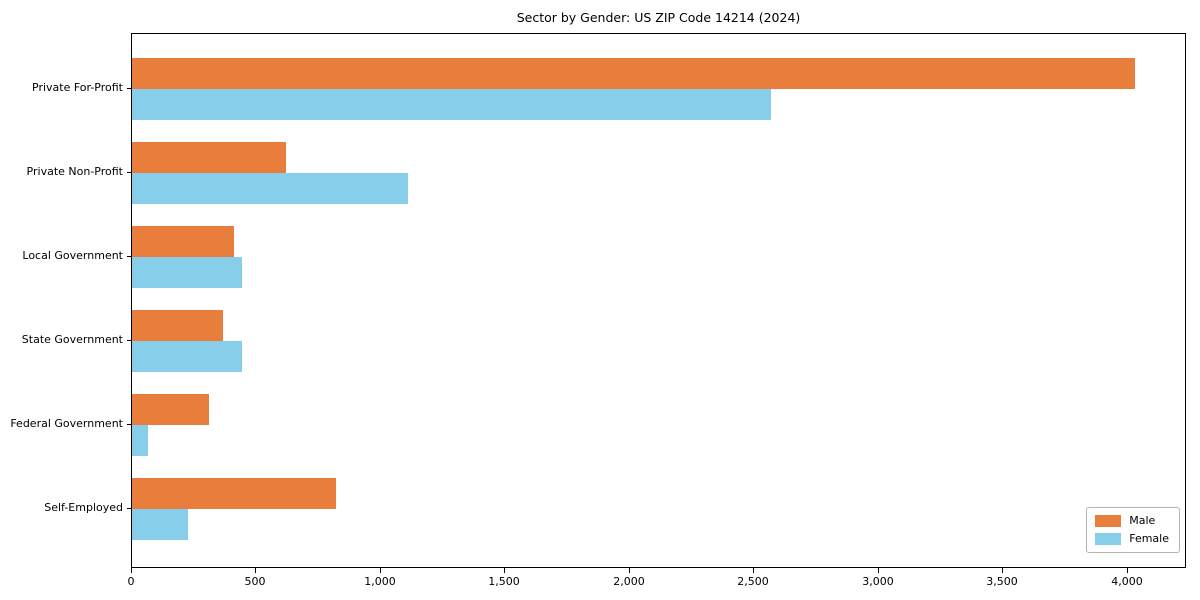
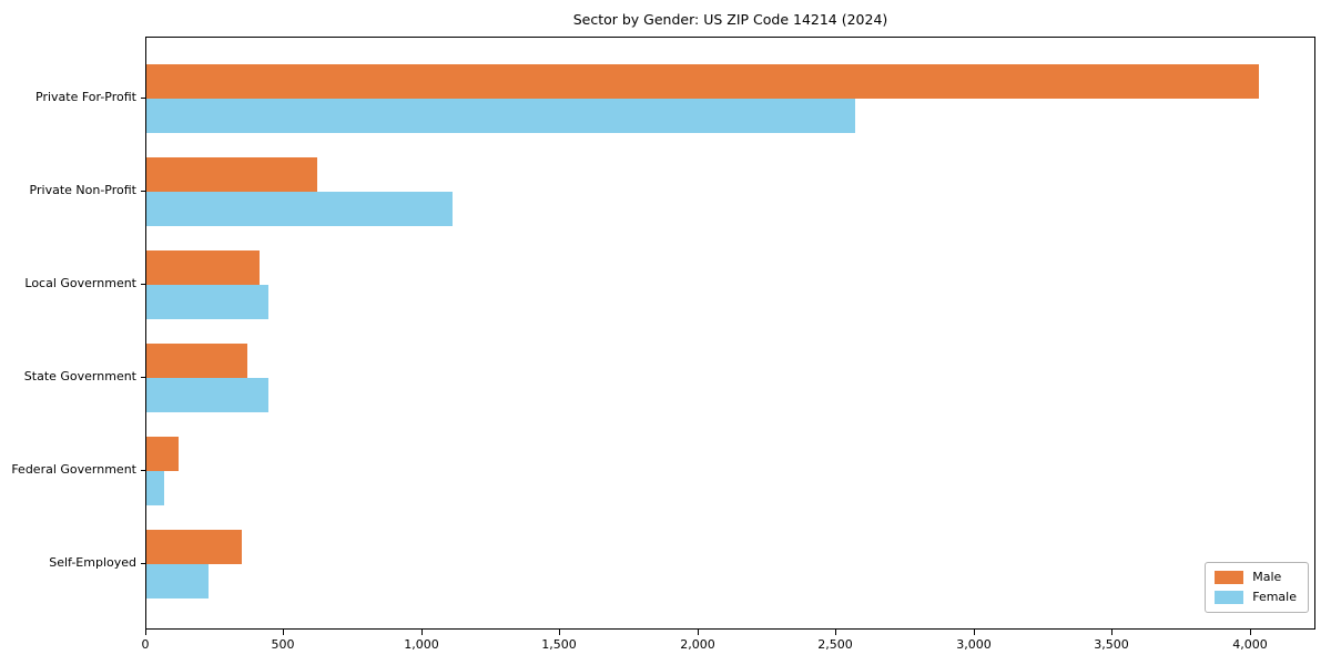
Male/Federal Government: 310 -> 120
Male/Self-Employed: 820 -> 340
